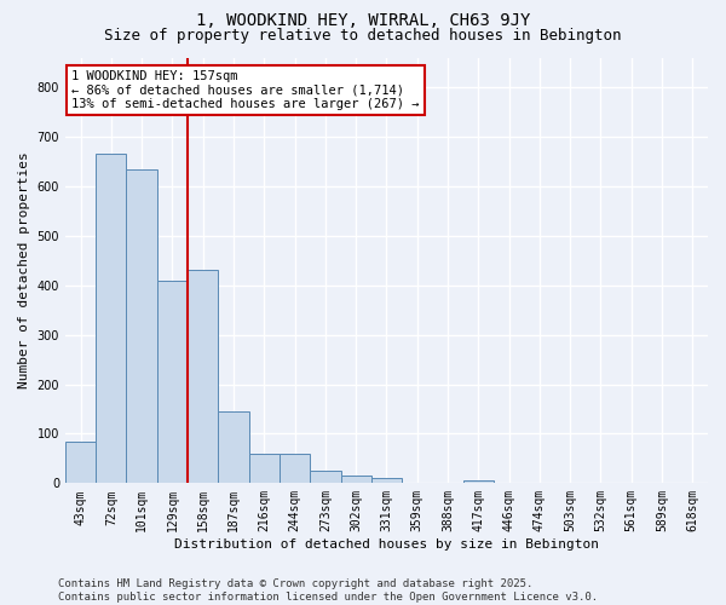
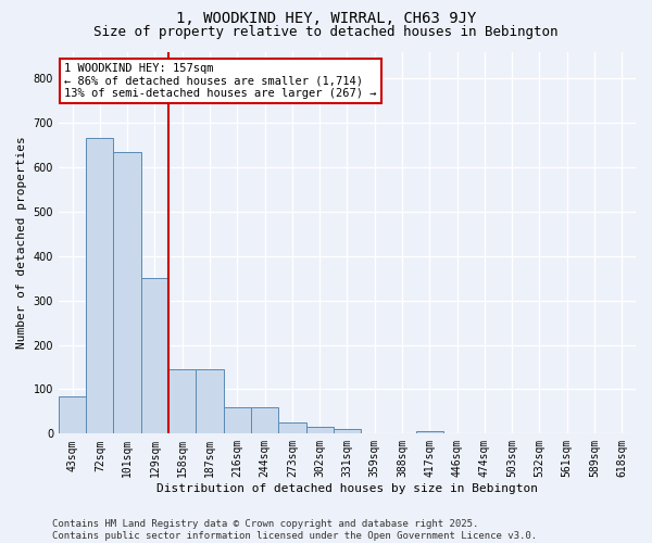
129sqm: 410 -> 350
158sqm: 430 -> 145
